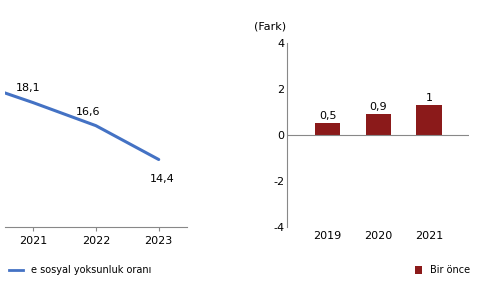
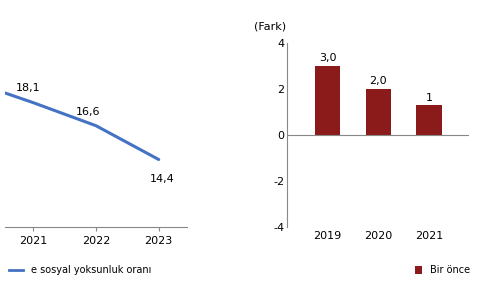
2019: 0,5 -> 3,0
2020: 0,9 -> 2,0
